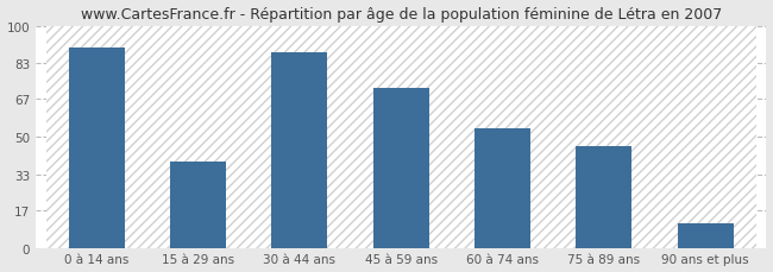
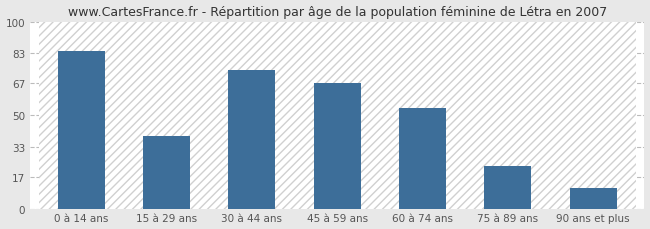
0 à 14 ans: 90 -> 84
30 à 44 ans: 88 -> 74
45 à 59 ans: 72 -> 67
75 à 89 ans: 46 -> 23
